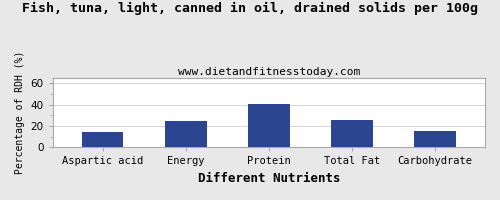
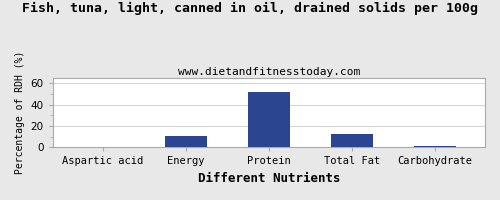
Aspartic acid: 14 -> 0
Energy: 25 -> 11
Protein: 41 -> 52
Total Fat: 26 -> 13
Carbohydrate: 15 -> 1
